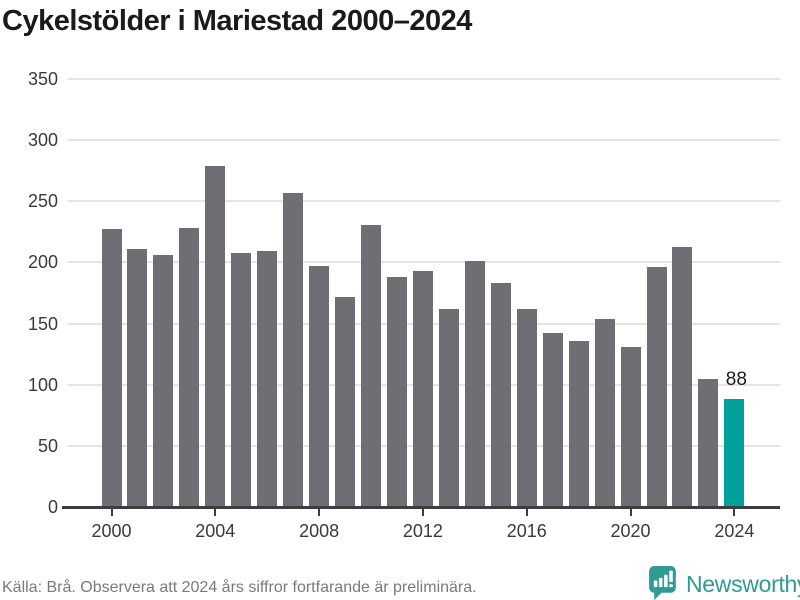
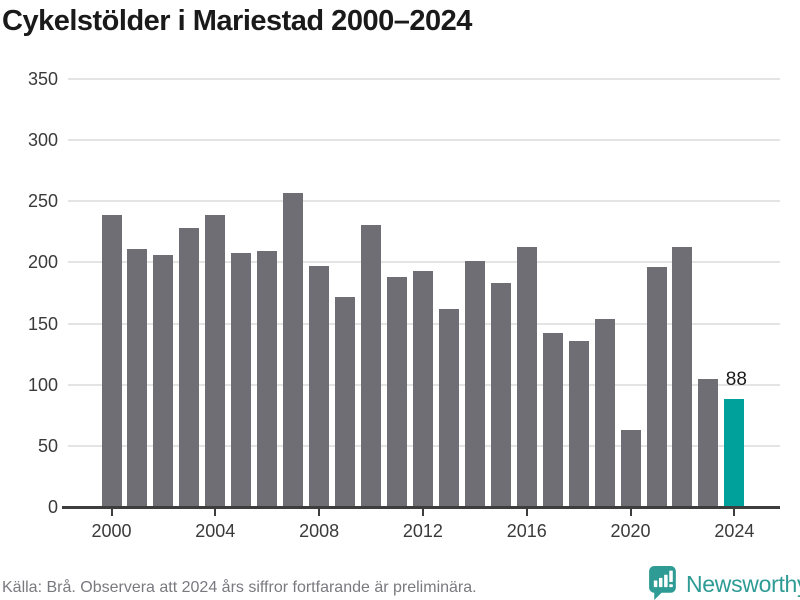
2000: 227 -> 239
2004: 279 -> 239
2016: 162 -> 213
2020: 131 -> 63
